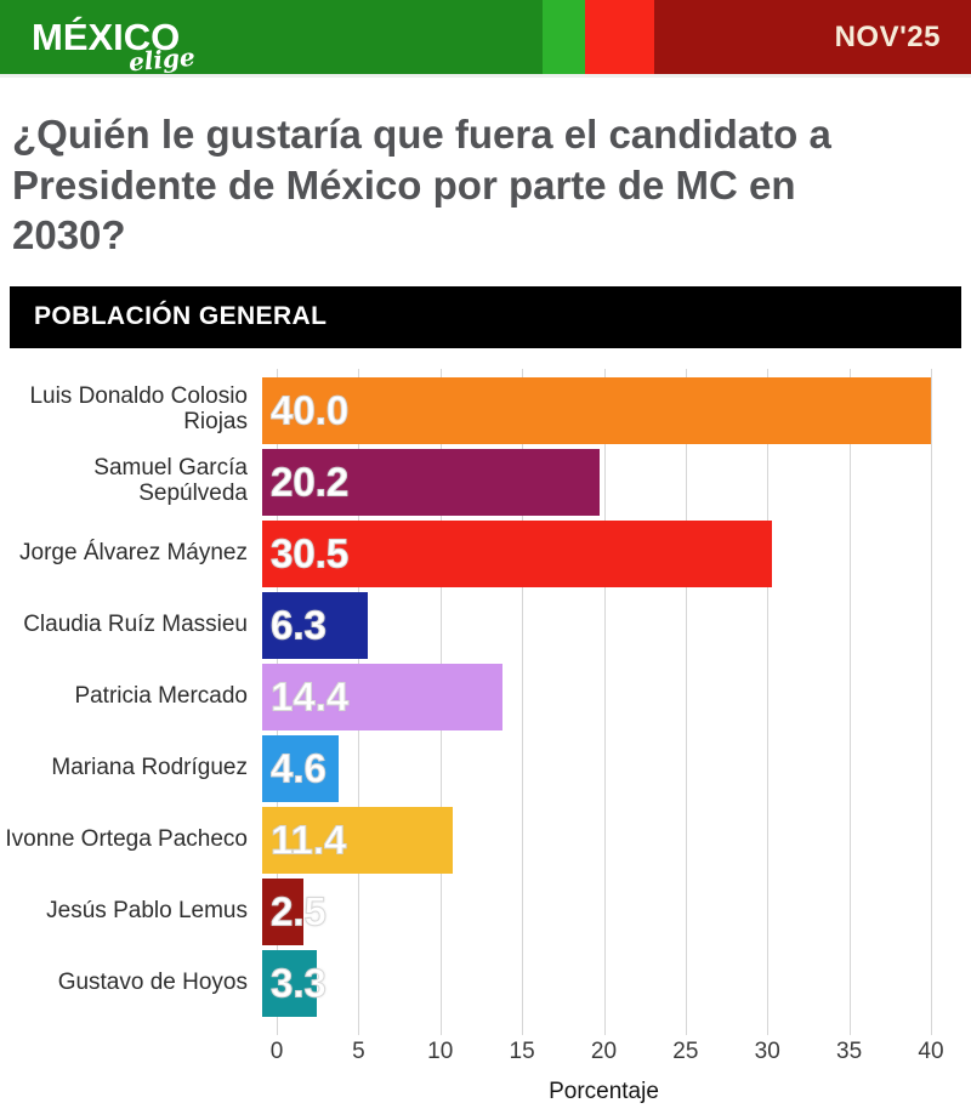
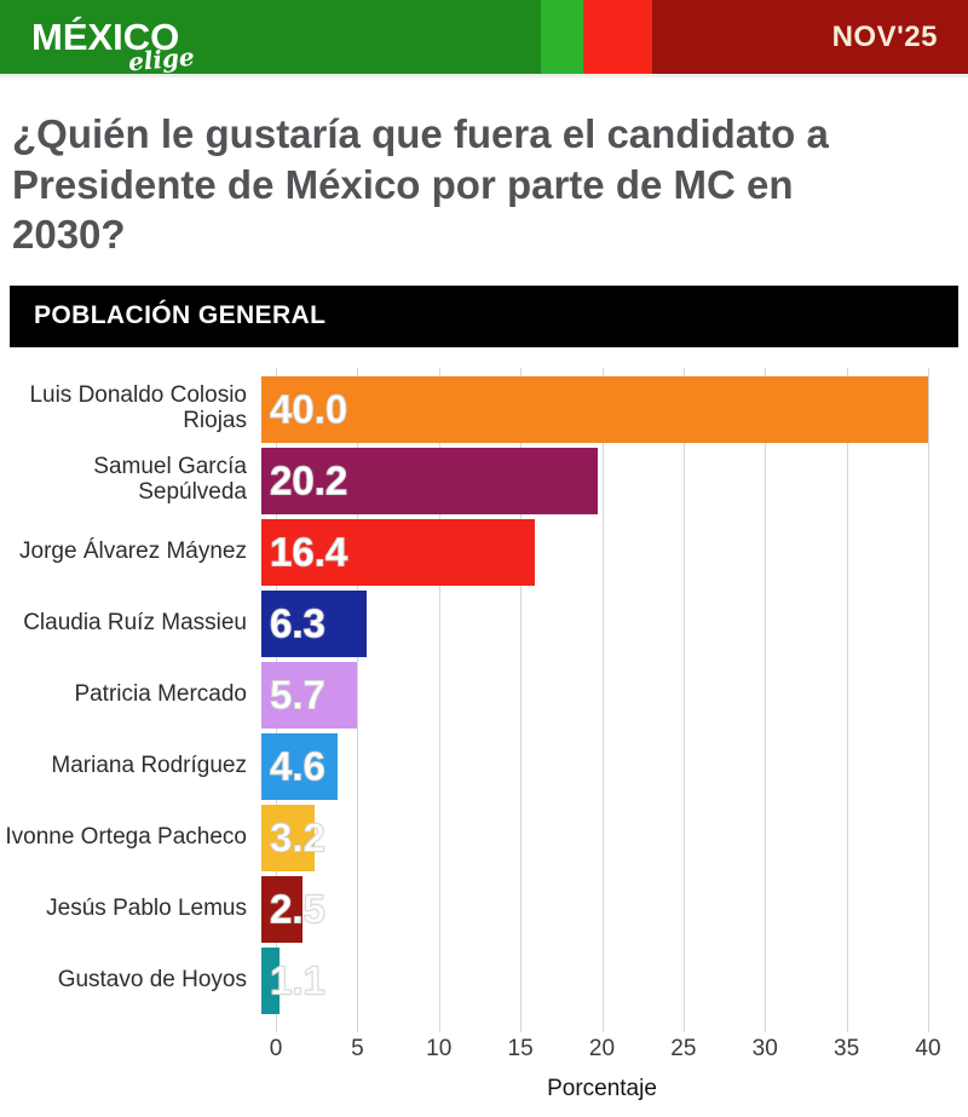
Jorge Álvarez Máynez: 30.5 -> 16.4
Patricia Mercado: 14.4 -> 5.7
Ivonne Ortega Pacheco: 11.4 -> 3.2
Gustavo de Hoyos: 3.3 -> 1.1
